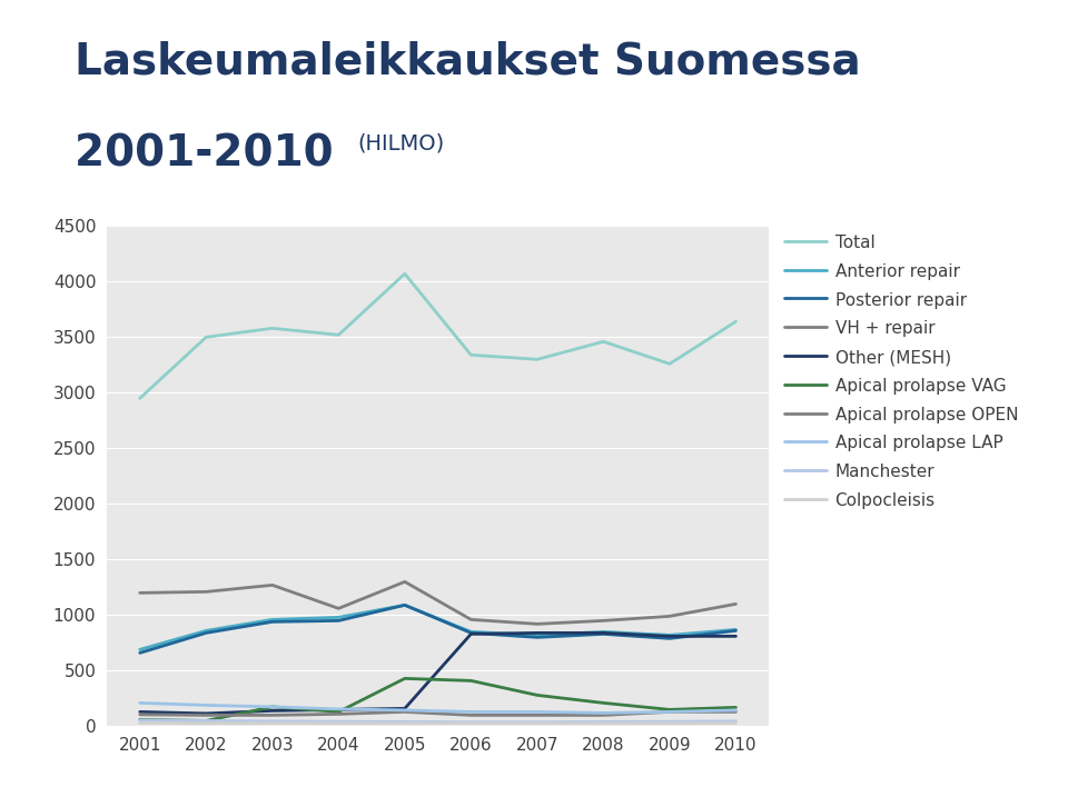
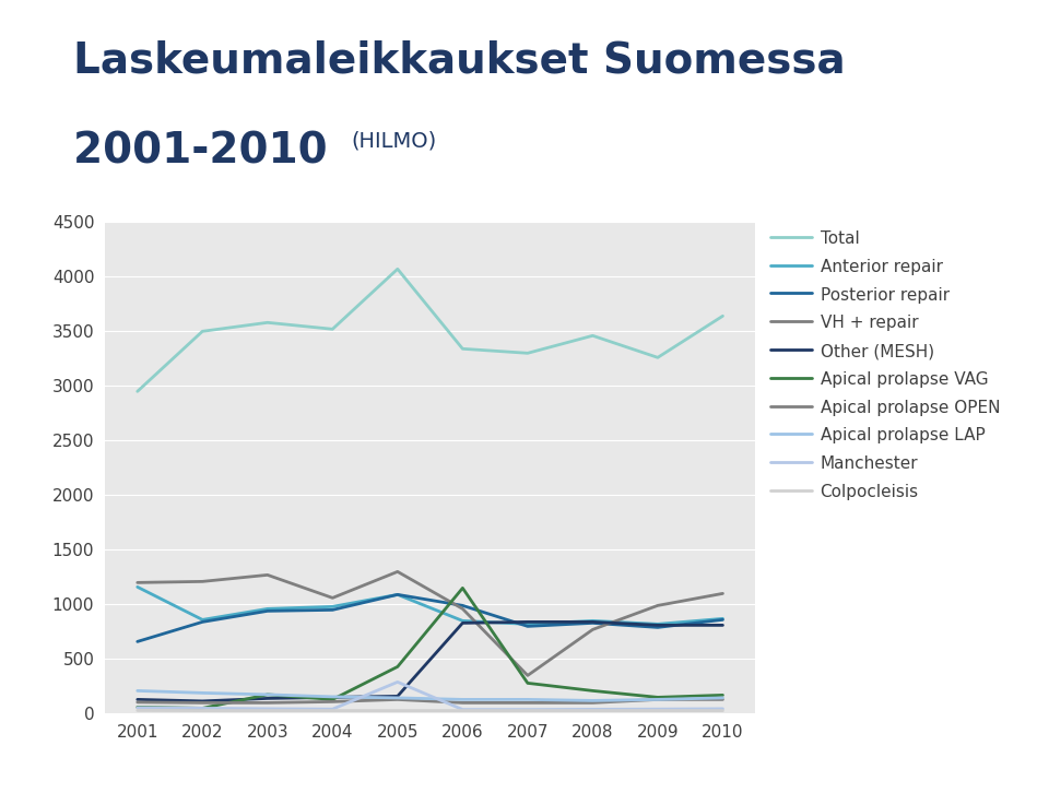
Anterior repair/2001: 690 -> 1160
Manchester/2005: 40 -> 290
Posterior repair/2006: 840 -> 990
Apical prolapse VAG/2006: 410 -> 1150
VH + repair/2007: 920 -> 350
VH + repair/2008: 950 -> 770
